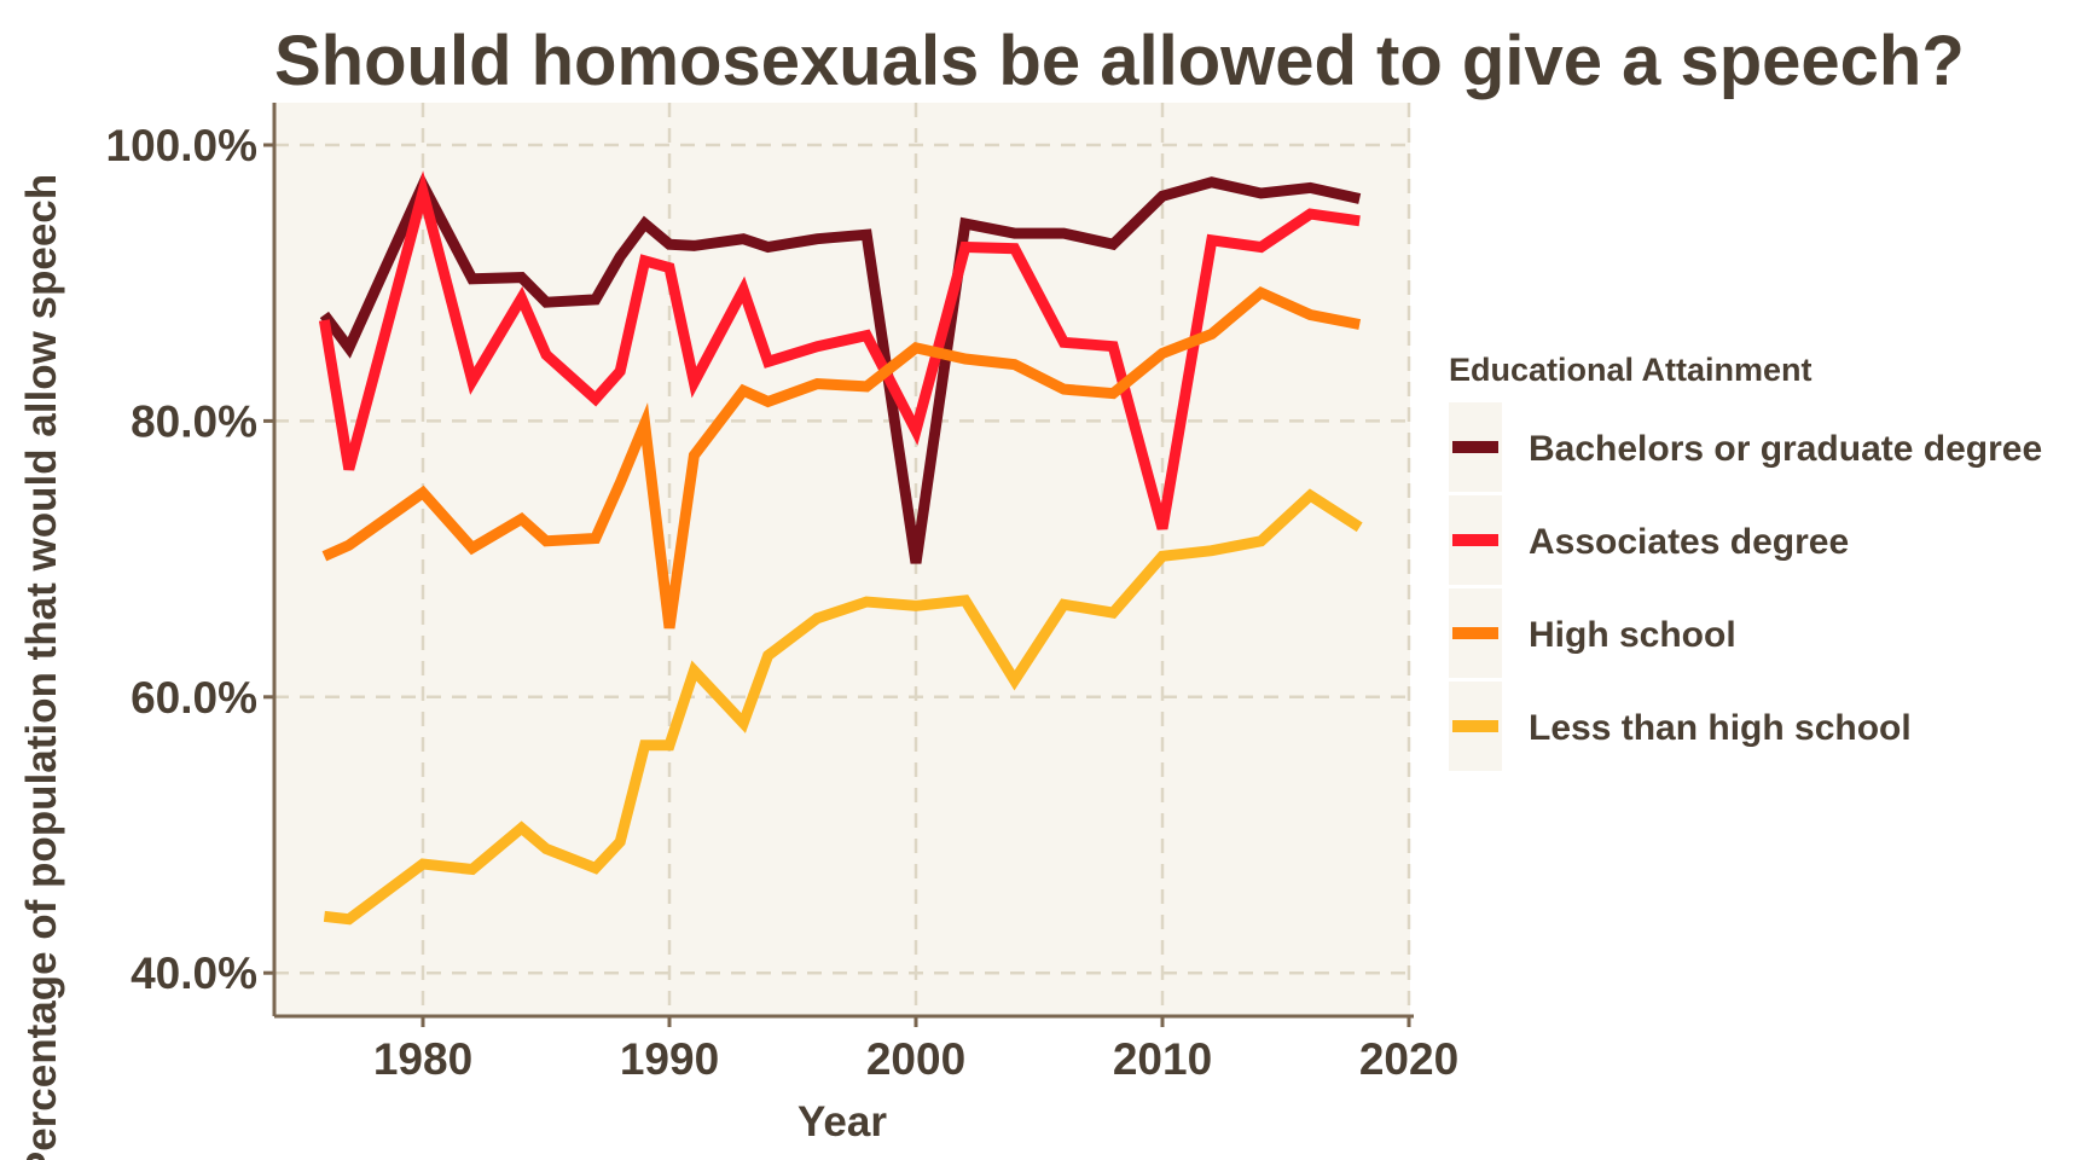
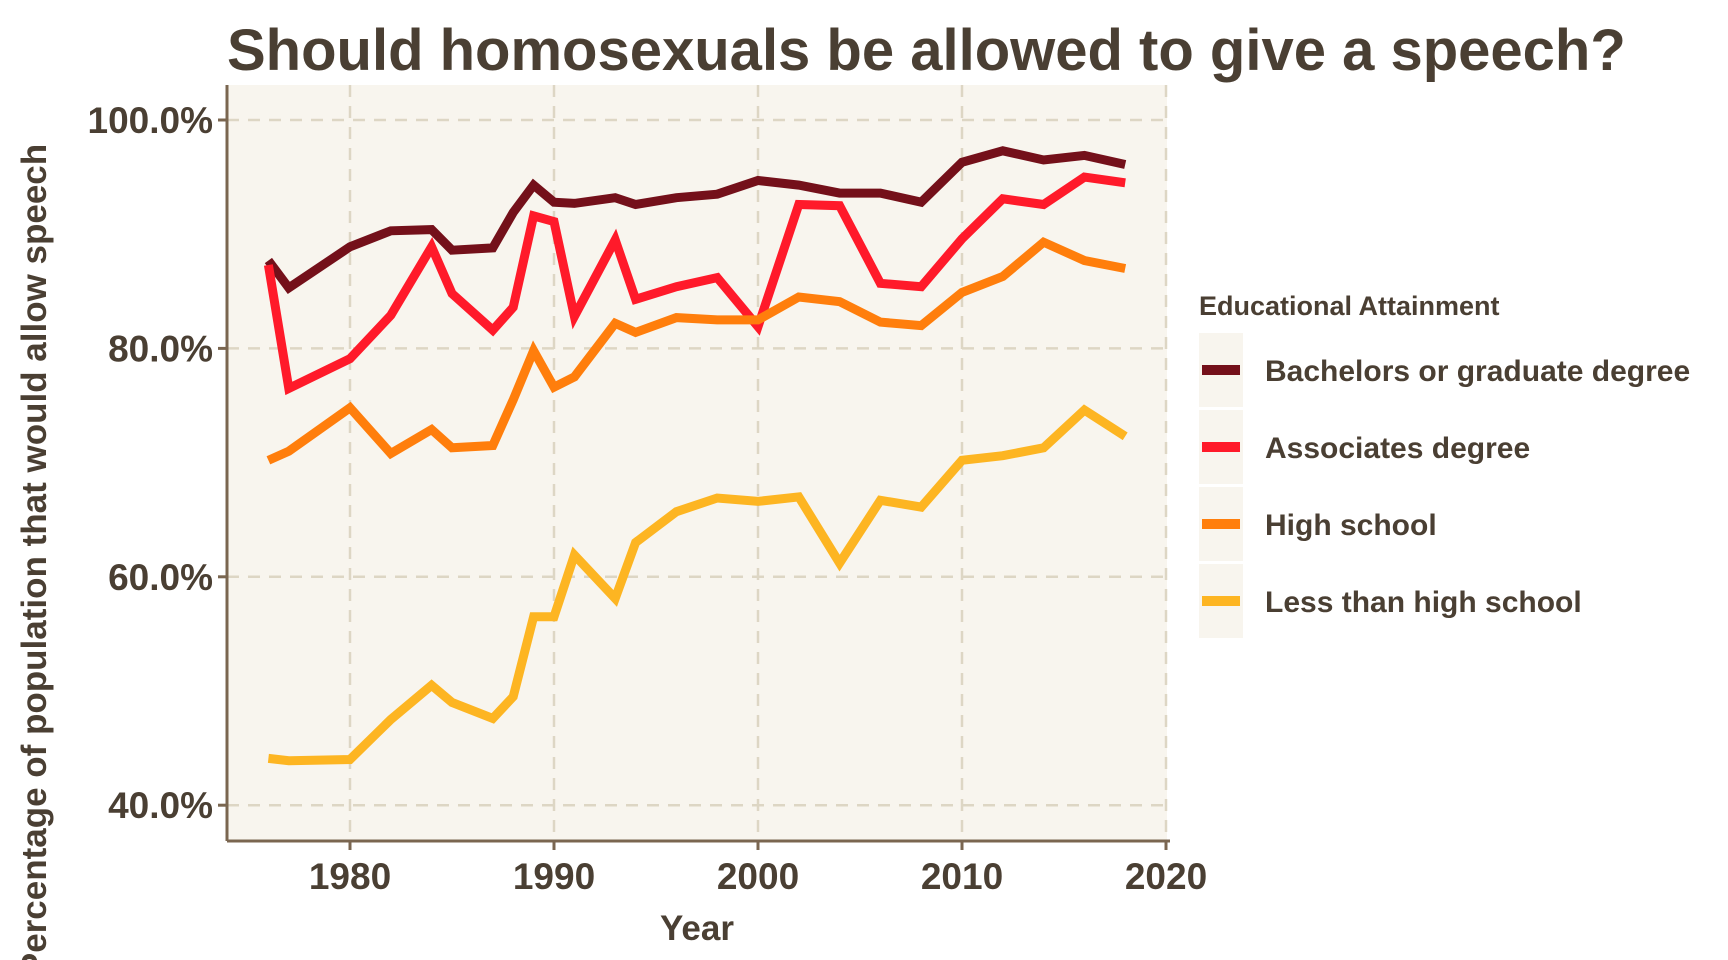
Bachelors or graduate degree/1980: 97.1% -> 88.9%
Associates degree/1980: 96.6% -> 79.1%
Less than high school/1980: 47.9% -> 44.0%
High school/1990: 65.0% -> 76.6%
Bachelors or graduate degree/2000: 69.7% -> 94.7%
Associates degree/2000: 79.3% -> 81.9%
High school/2000: 85.3% -> 82.5%
Associates degree/2010: 72.2% -> 89.6%
